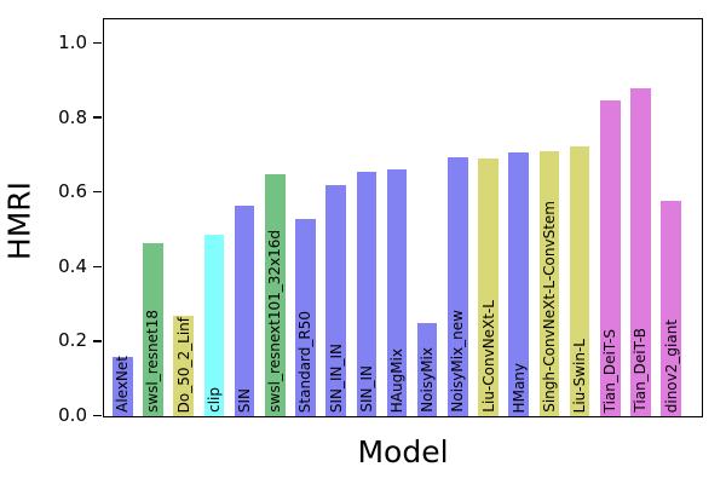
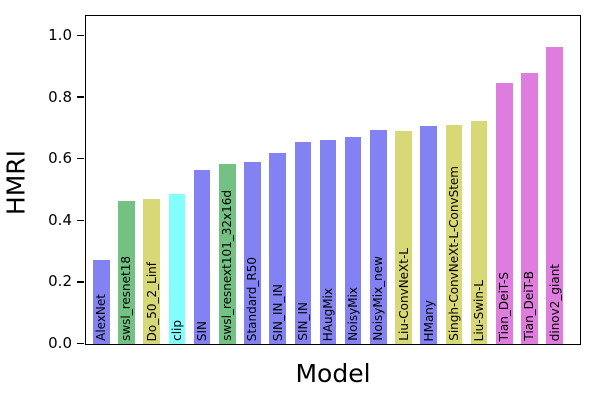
AlexNet: 0.16 -> 0.27
Do_50_2_Linf: 0.27 -> 0.47
swsl_resnext101_32x16d: 0.65 -> 0.58
Standard_R50: 0.53 -> 0.59
NoisyMix: 0.25 -> 0.67
dinov2_giant: 0.58 -> 0.96
